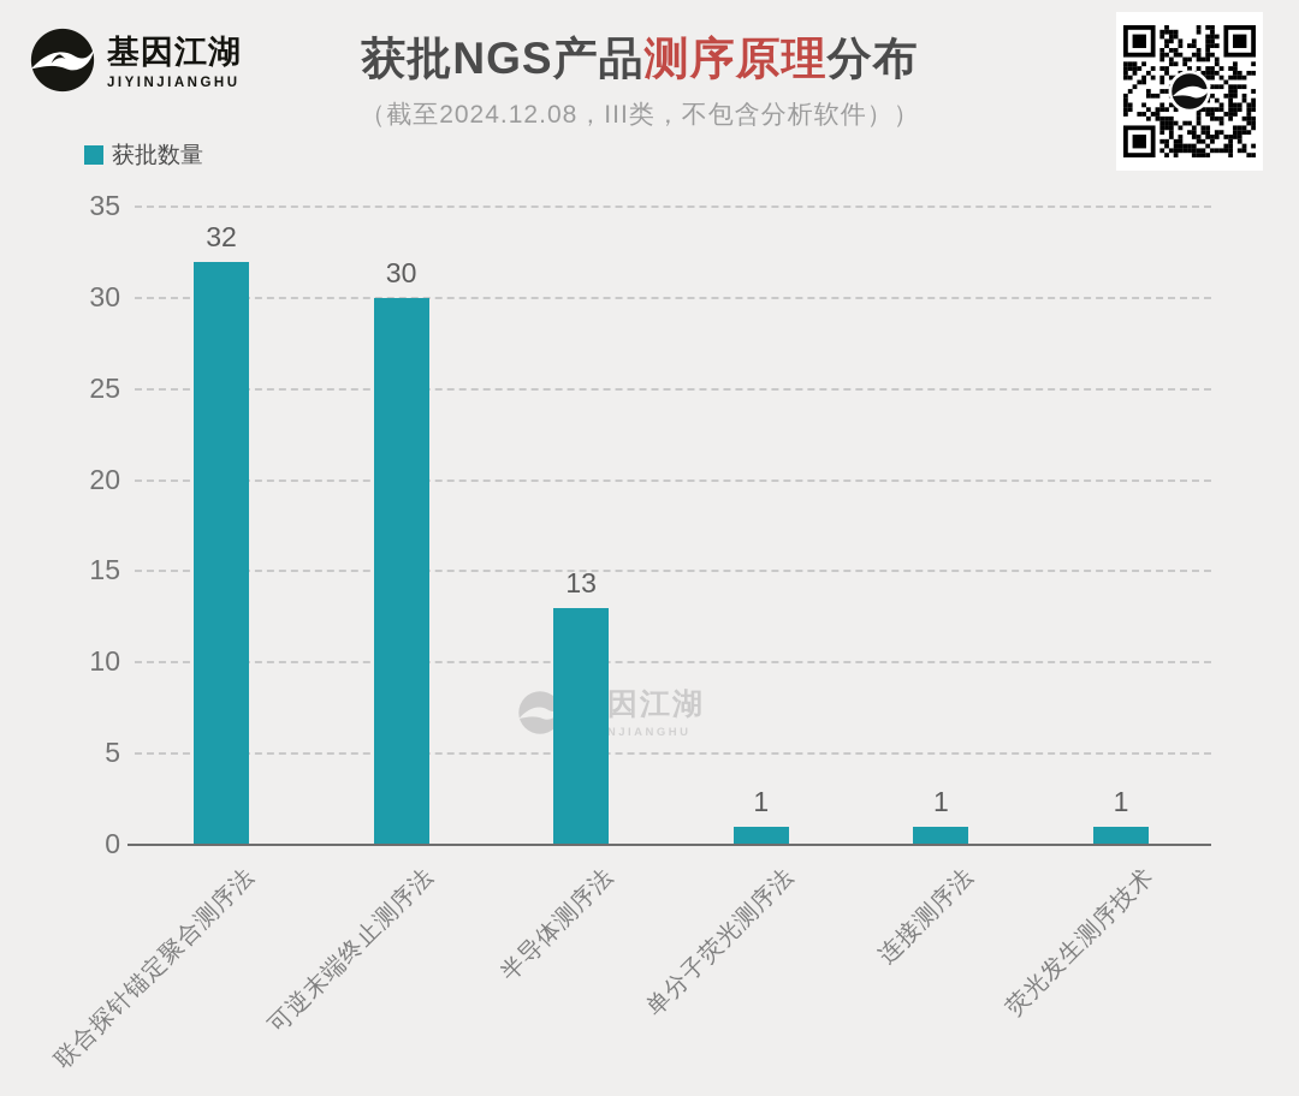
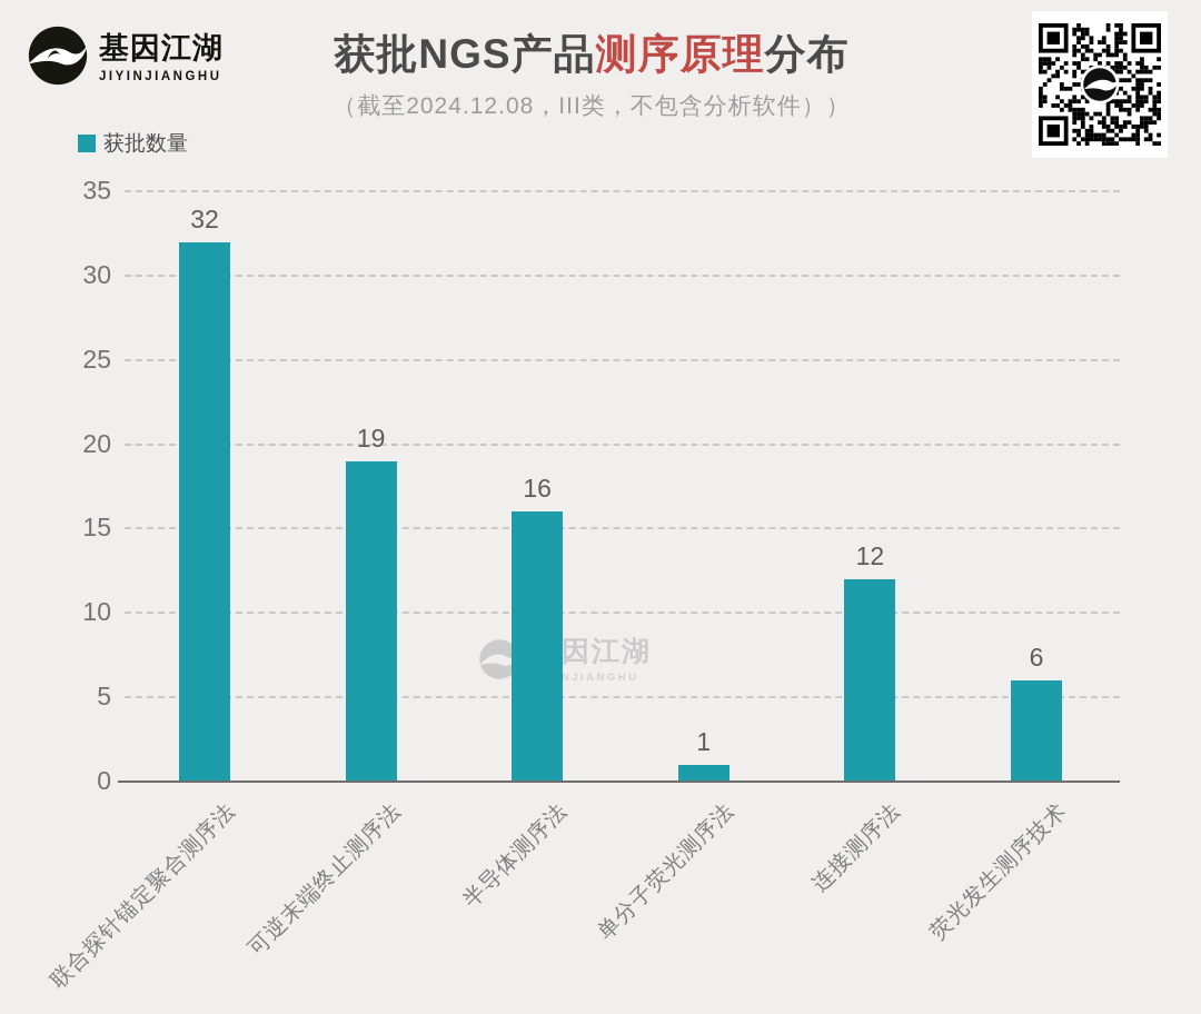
可逆末端终止测序法: 30 -> 19
半导体测序法: 13 -> 16
连接测序法: 1 -> 12
荧光发生测序技术: 1 -> 6
